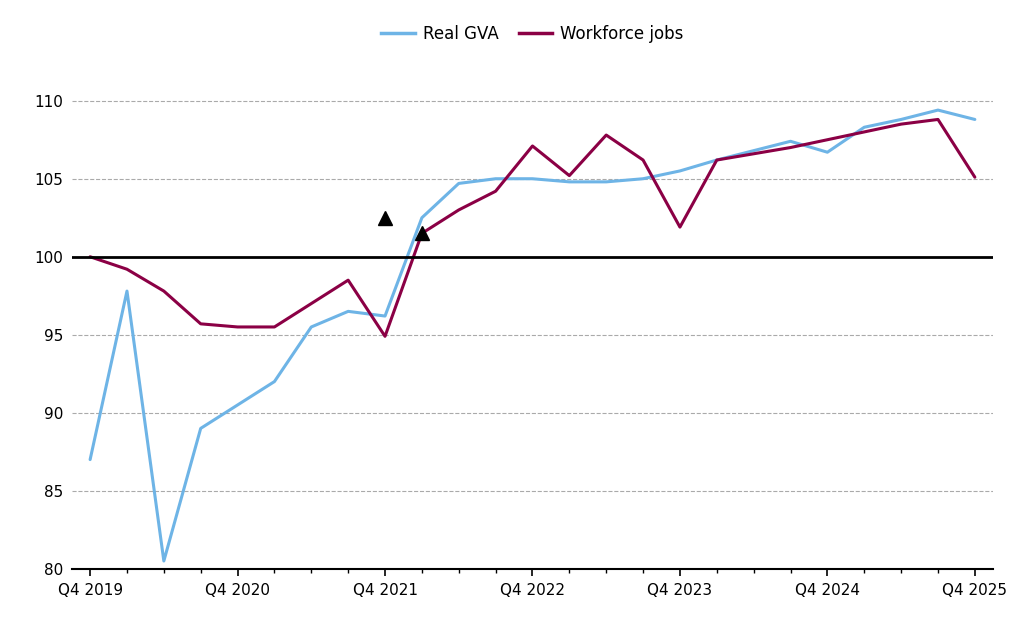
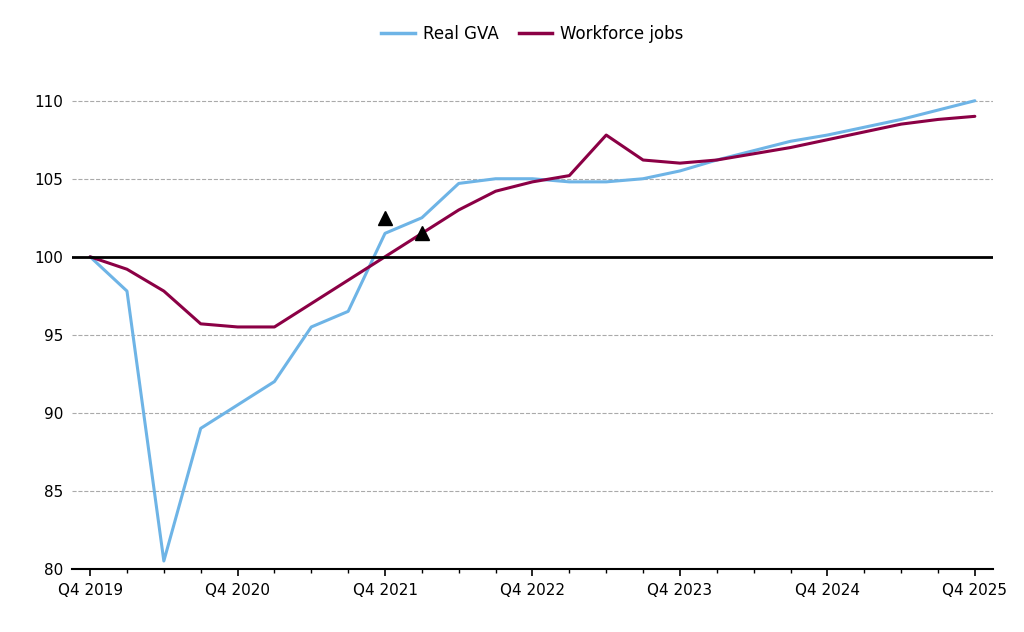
Real GVA/Q4 2019: 87.0 -> 100.0
Real GVA/Q4 2021: 96.2 -> 101.5
Workforce jobs/Q4 2021: 94.9 -> 100.0
Workforce jobs/Q4 2022: 107.1 -> 104.8
Workforce jobs/Q4 2023: 101.9 -> 106.0
Real GVA/Q4 2024: 106.7 -> 107.8
Real GVA/Q4 2025: 108.8 -> 110.0
Workforce jobs/Q4 2025: 105.1 -> 109.0
